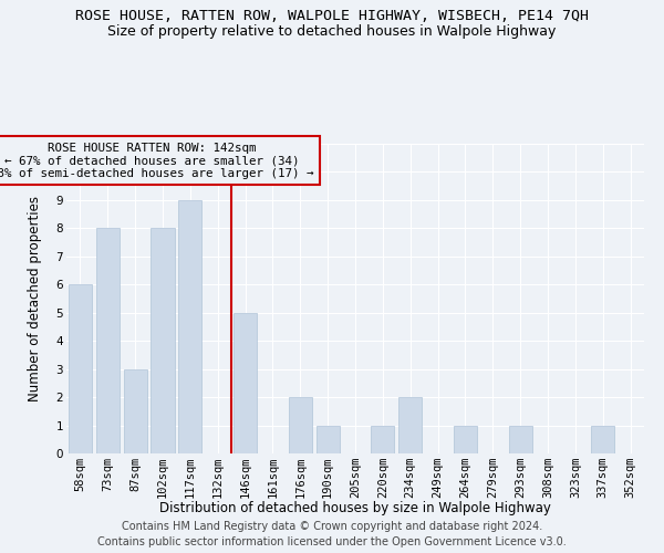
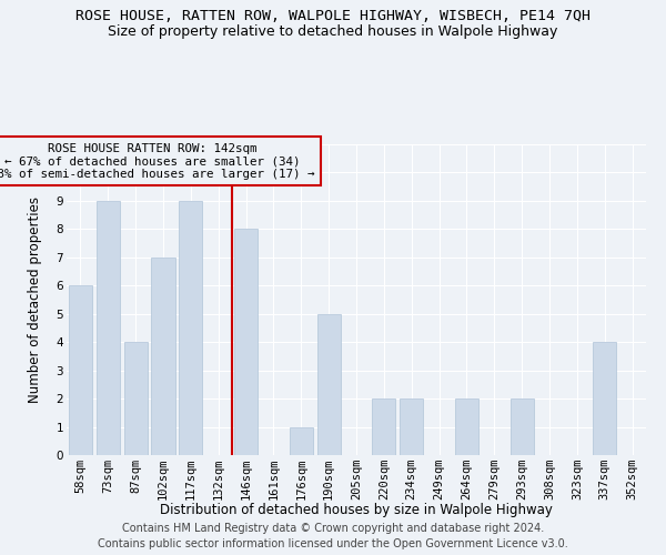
73sqm: 8 -> 9
87sqm: 3 -> 4
102sqm: 8 -> 7
146sqm: 5 -> 8
176sqm: 2 -> 1
190sqm: 1 -> 5
220sqm: 1 -> 2
264sqm: 1 -> 2
293sqm: 1 -> 2
337sqm: 1 -> 4
